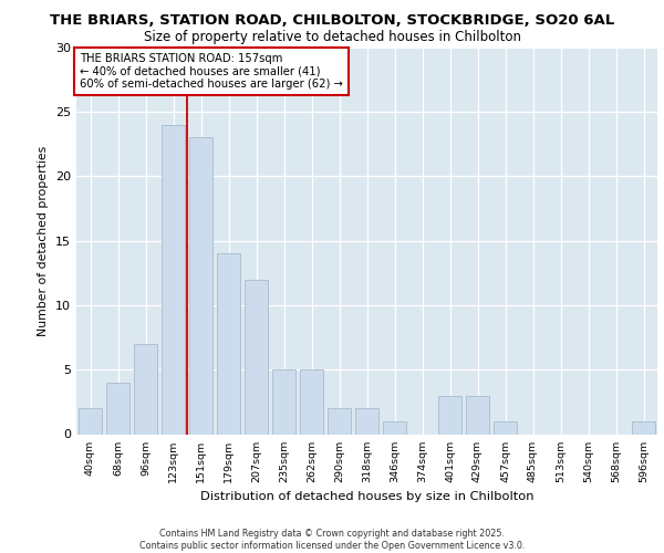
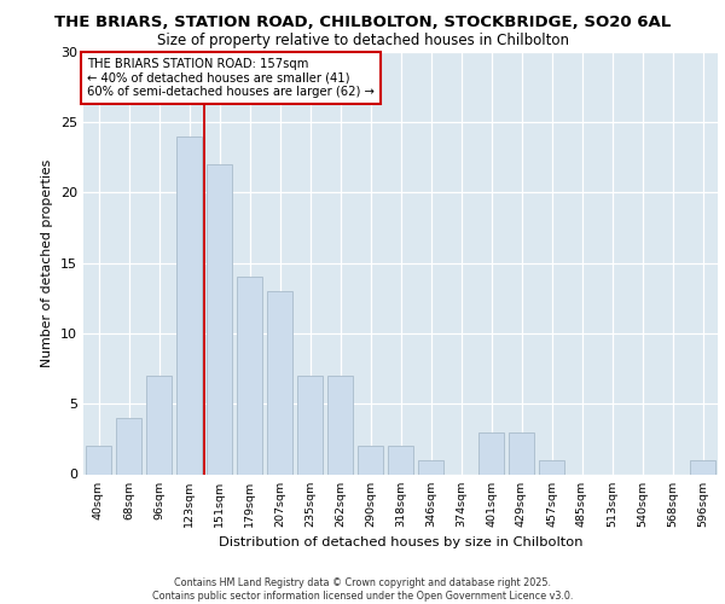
151sqm: 23 -> 22
207sqm: 12 -> 13
235sqm: 5 -> 7
262sqm: 5 -> 7
